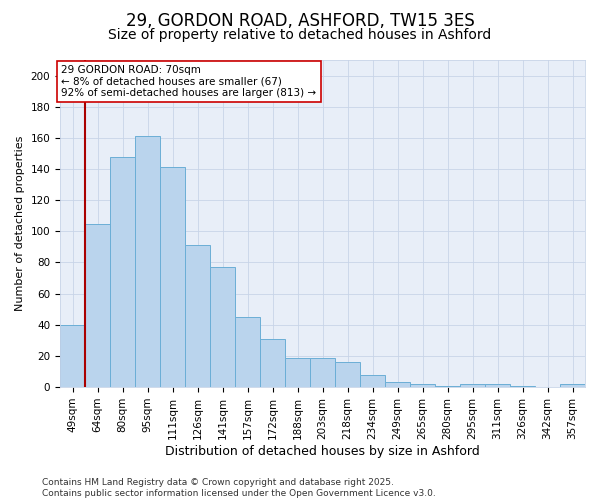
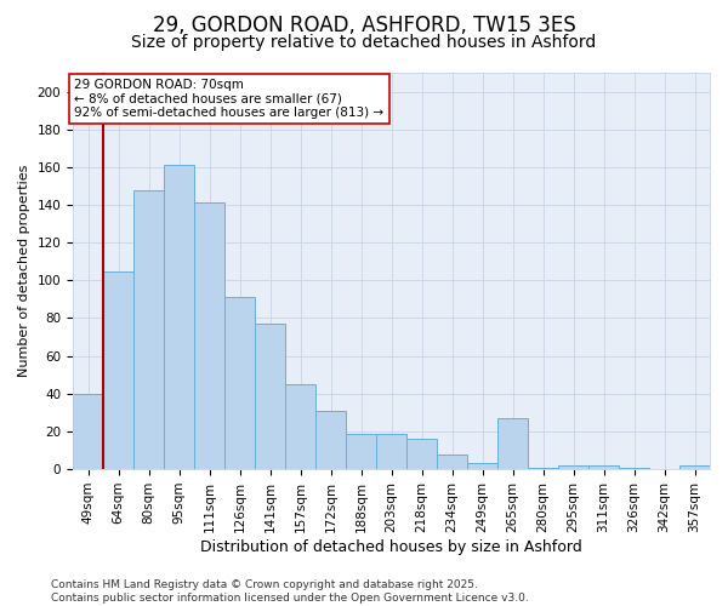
265sqm: 2 -> 27
